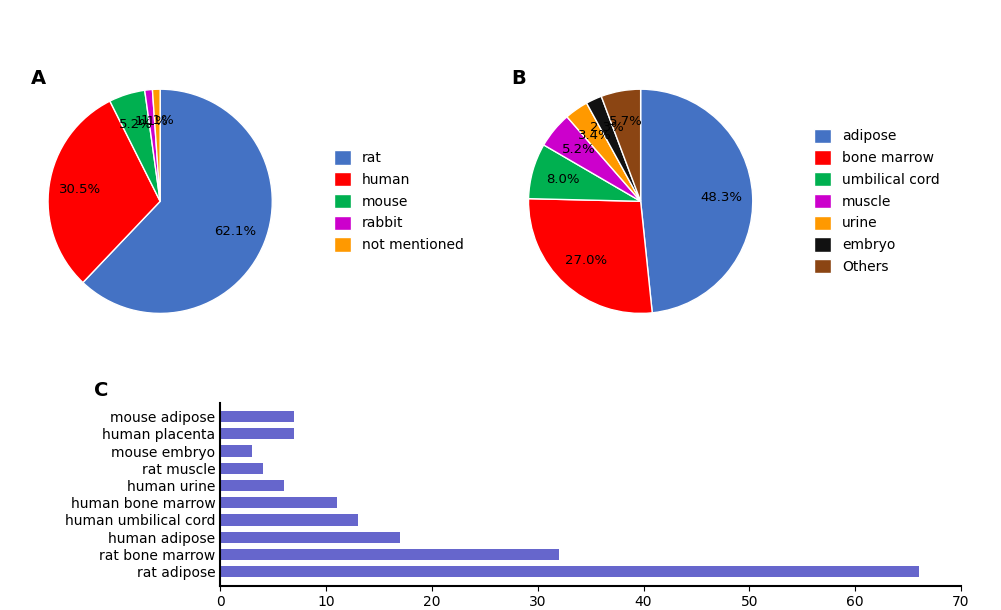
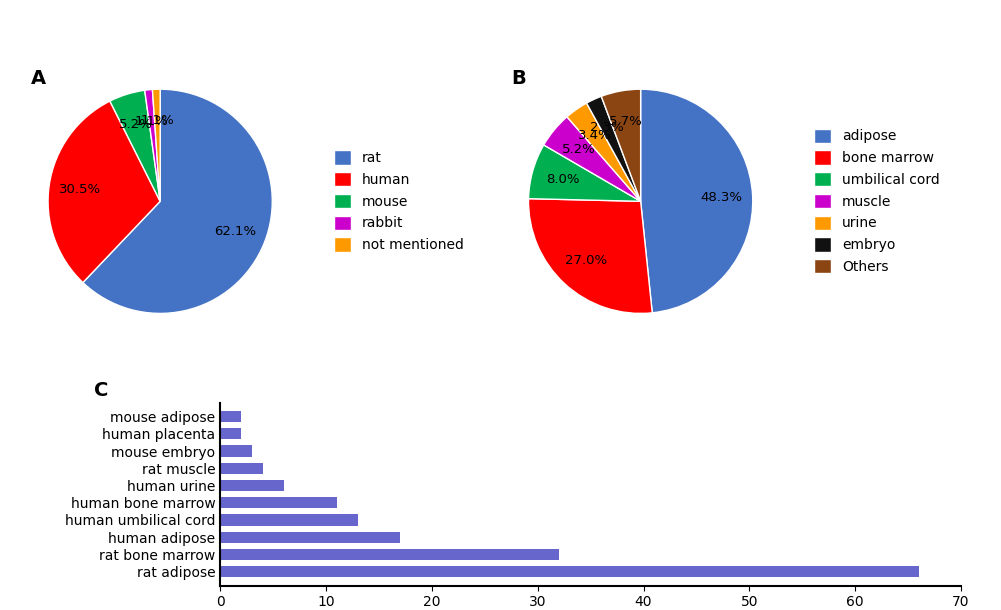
mouse adipose: 7 -> 2
human placenta: 7 -> 2
